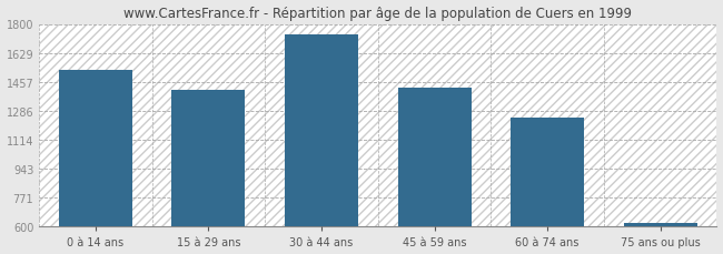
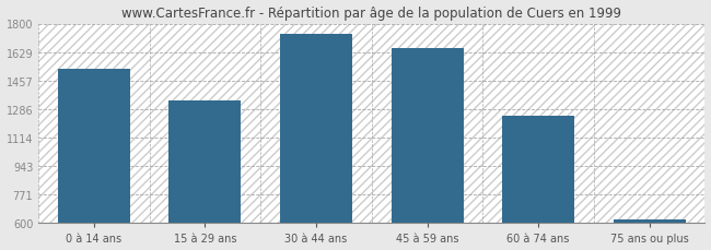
15 à 29 ans: 1410 -> 1340
45 à 59 ans: 1420 -> 1650
